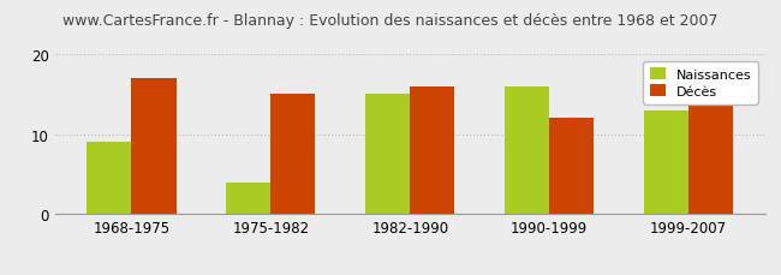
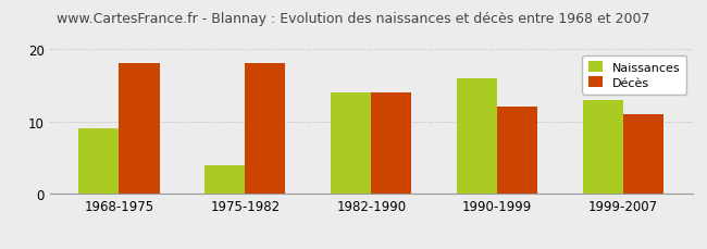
Décès/1968-1975: 17 -> 18
Décès/1975-1982: 15 -> 18
Naissances/1982-1990: 15 -> 14
Décès/1982-1990: 16 -> 14
Décès/1999-2007: 14 -> 11
